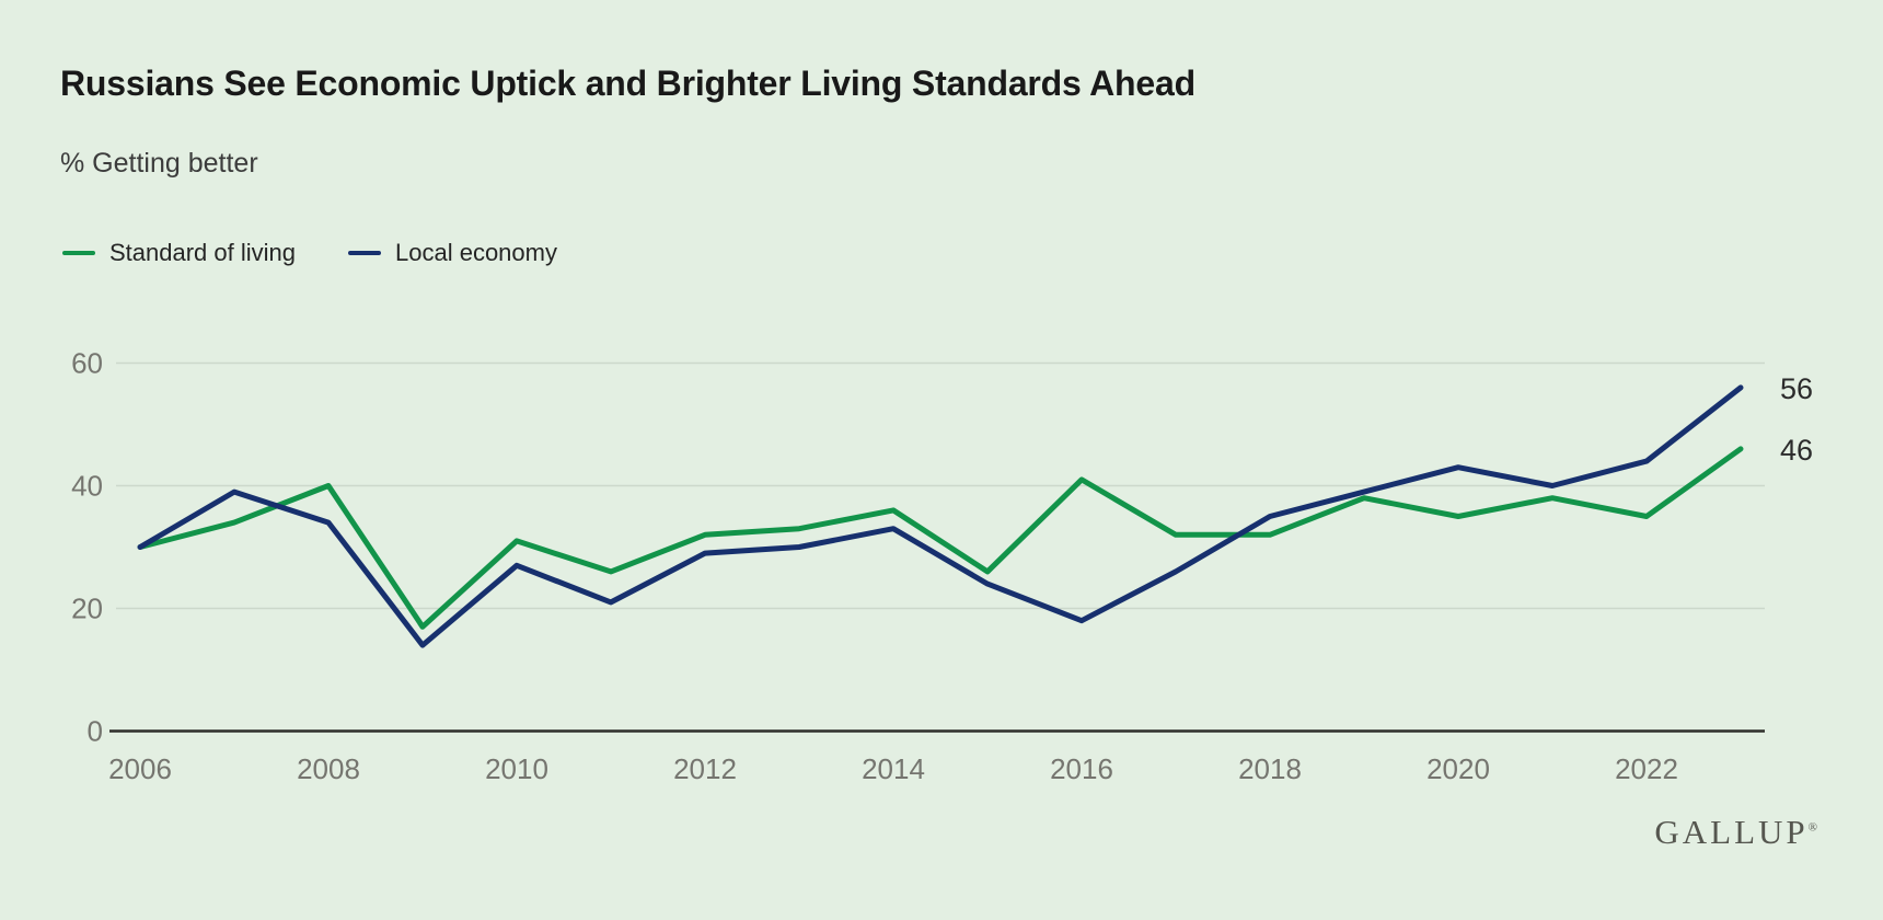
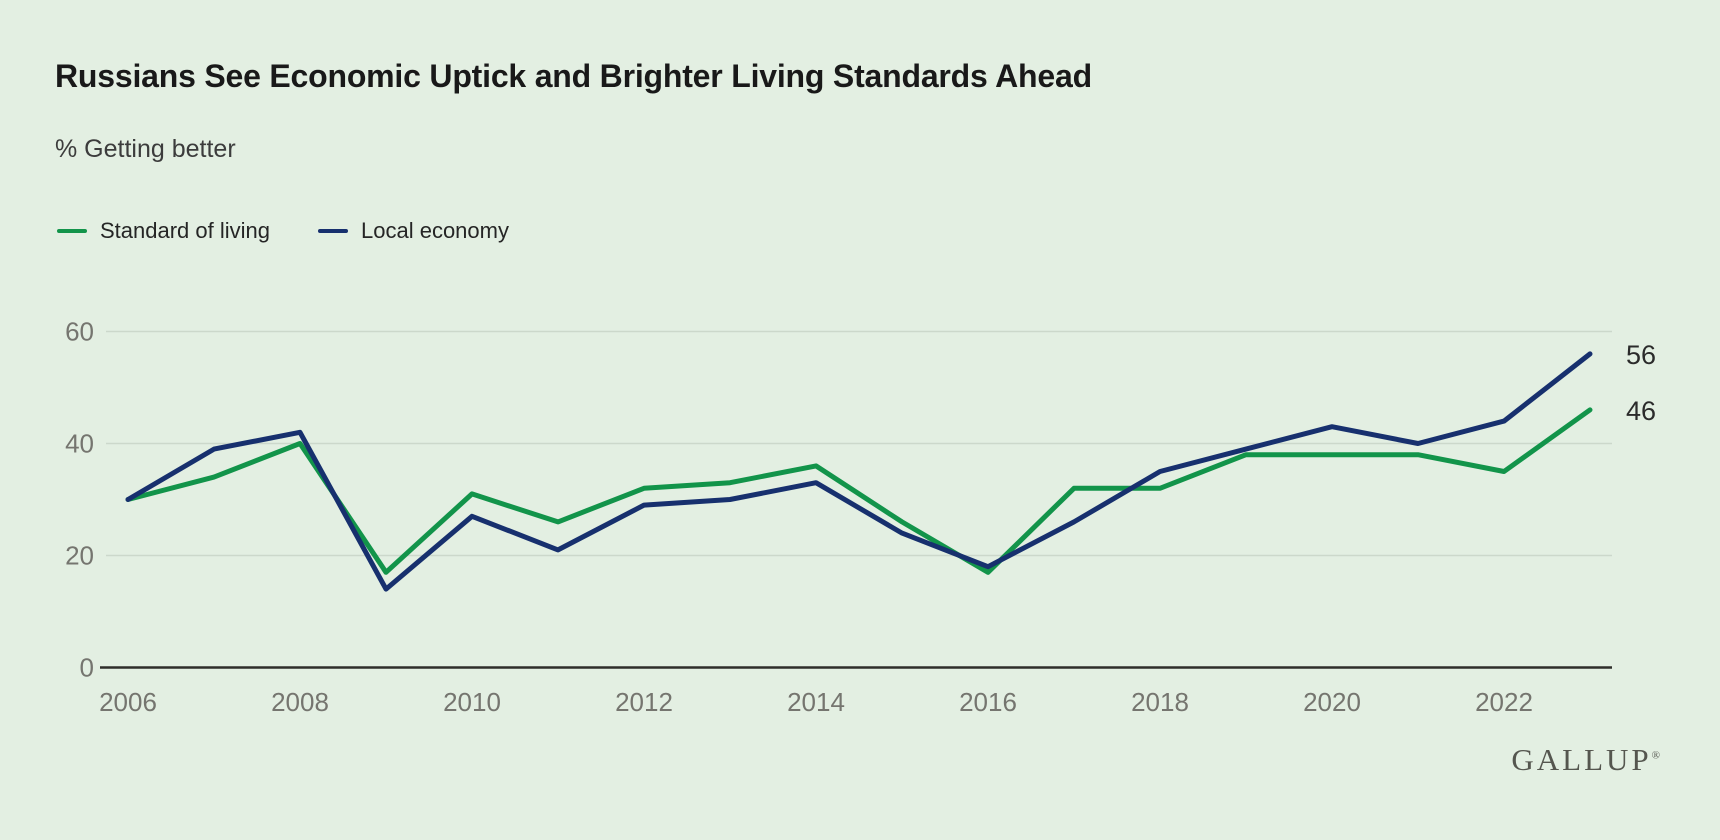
Local economy/2008: 34 -> 42
Standard of living/2016: 41 -> 17
Standard of living/2020: 35 -> 38
